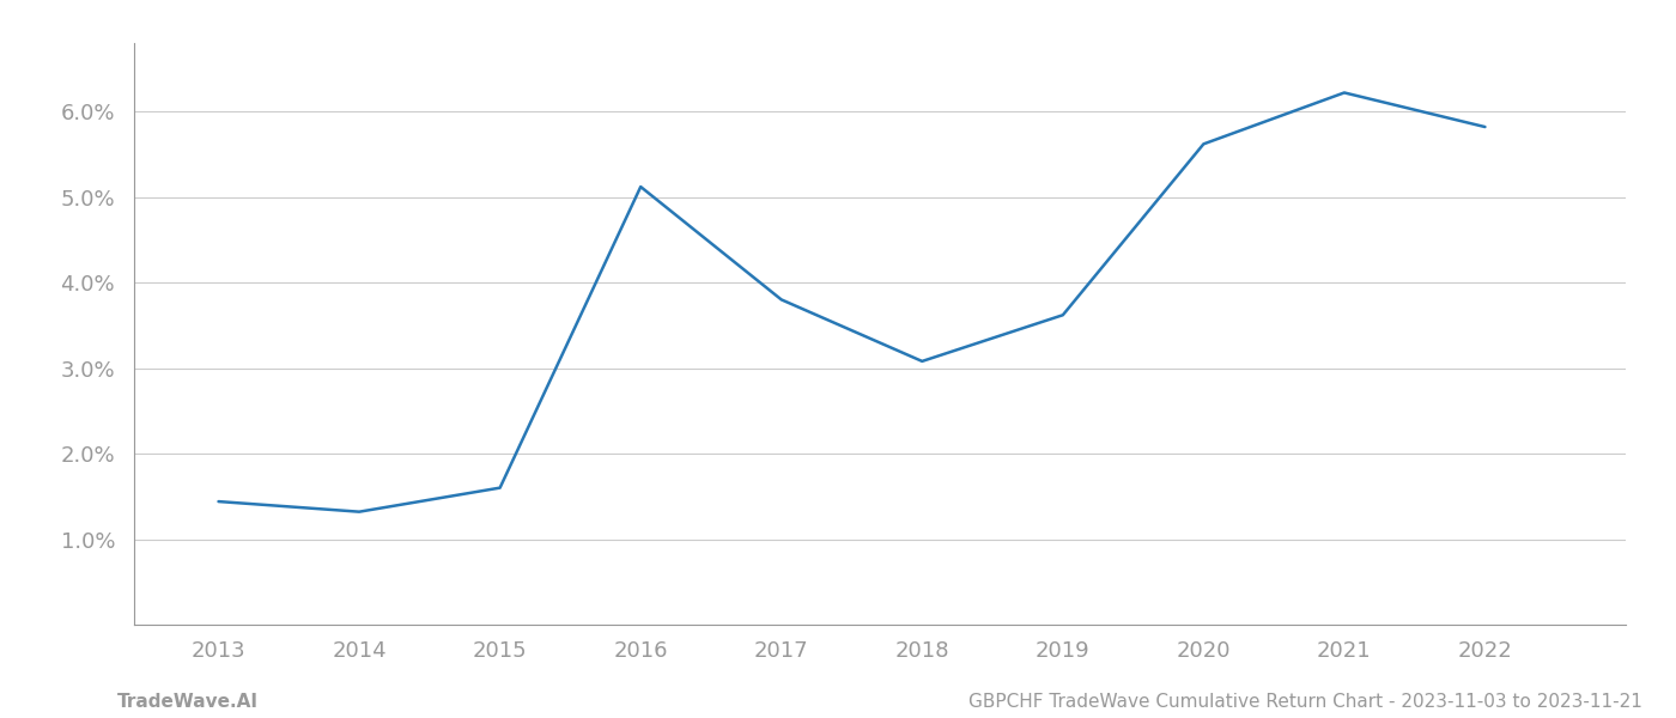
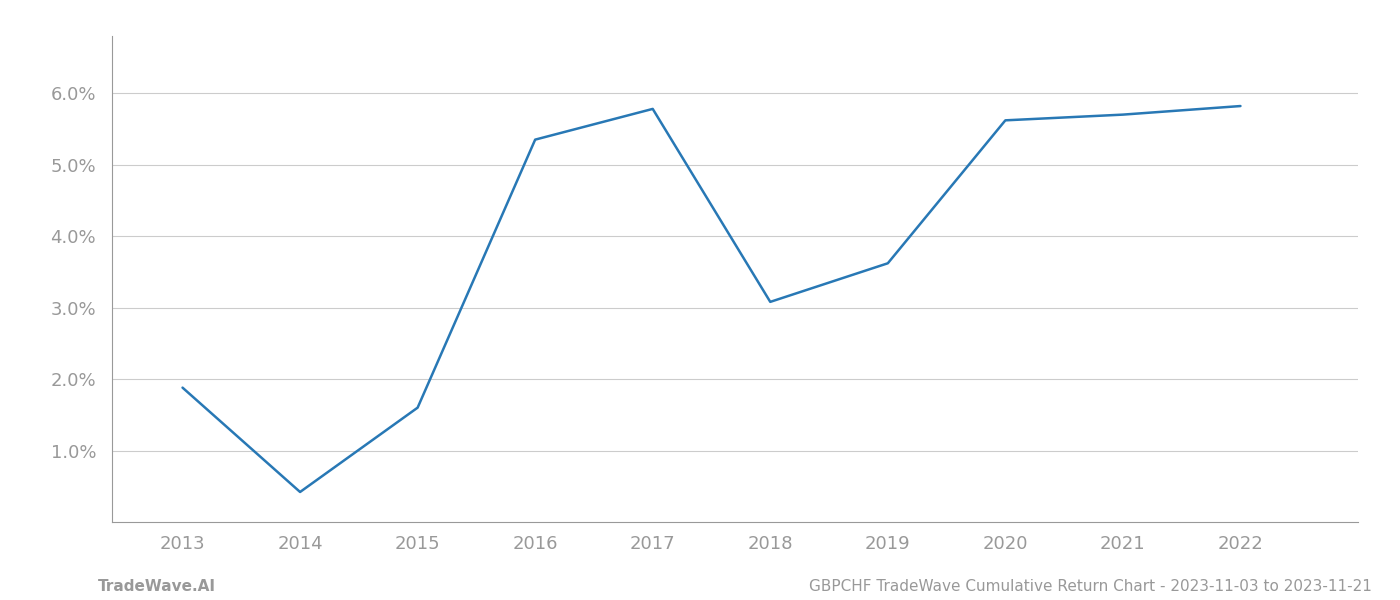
2013: 1.44% -> 1.88%
2014: 1.32% -> 0.42%
2016: 5.12% -> 5.35%
2017: 3.80% -> 5.78%
2021: 6.22% -> 5.70%
